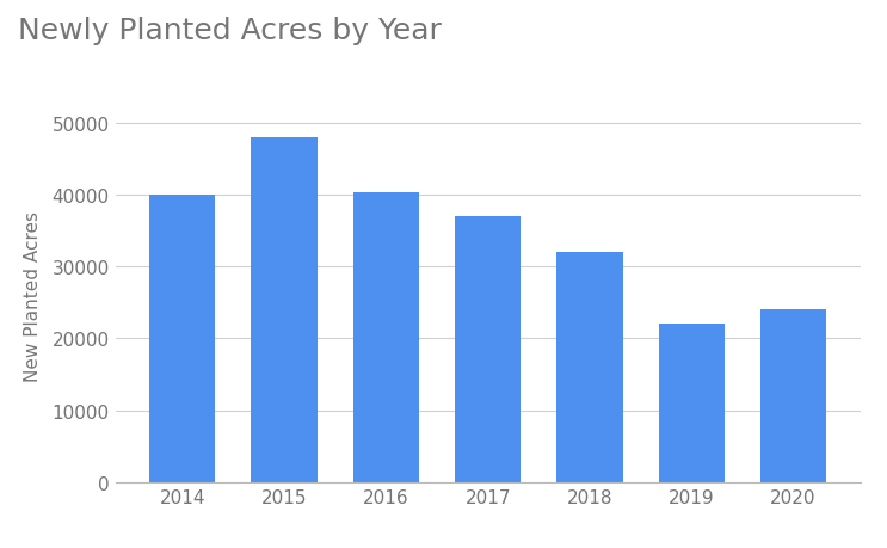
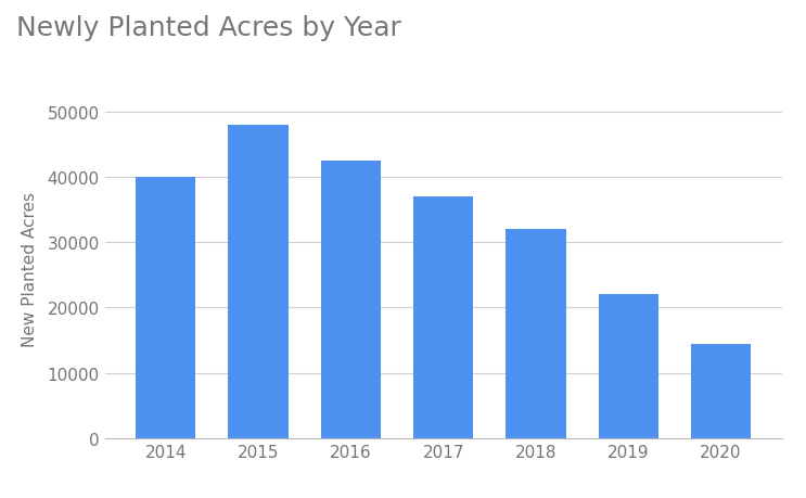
2016: 40400 -> 42500
2020: 24000 -> 14500
